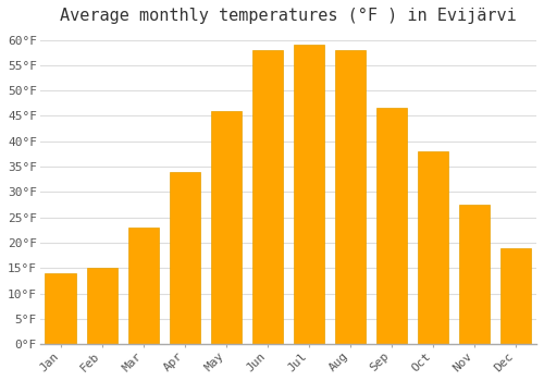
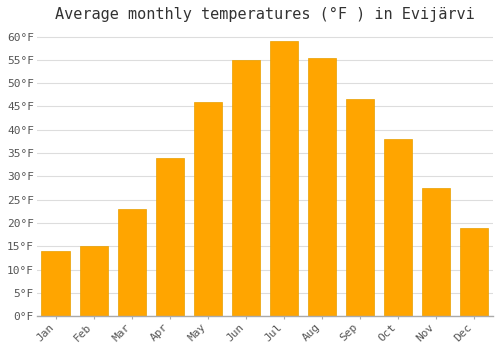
Jun: 58.0°F -> 55.0°F
Aug: 58.0°F -> 55.5°F
